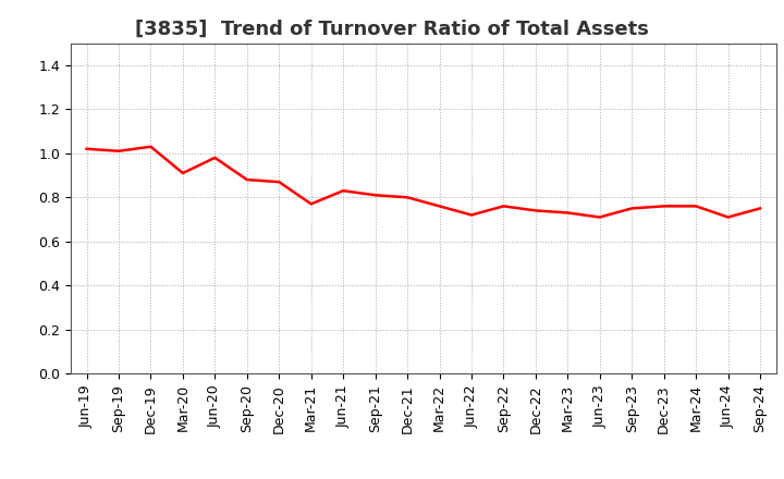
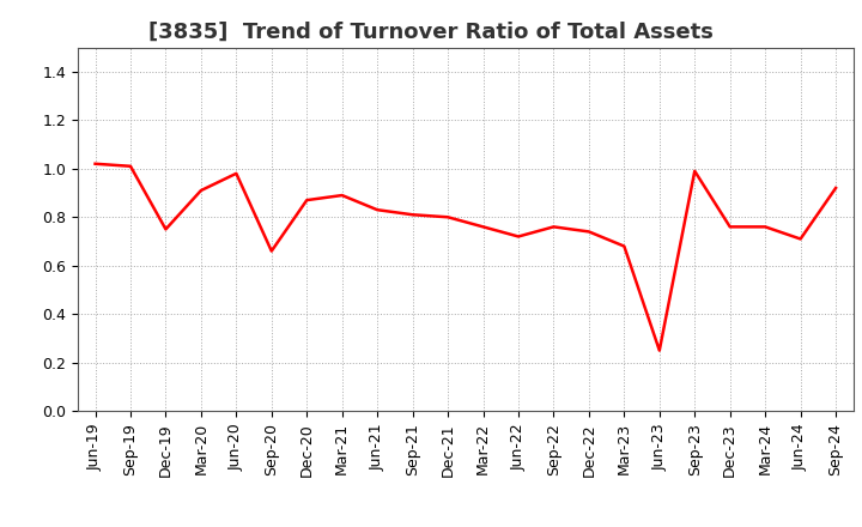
Dec-19: 1.03 -> 0.75
Sep-20: 0.88 -> 0.66
Mar-21: 0.77 -> 0.89
Mar-23: 0.73 -> 0.68
Jun-23: 0.71 -> 0.25
Sep-23: 0.75 -> 0.99
Sep-24: 0.75 -> 0.92
